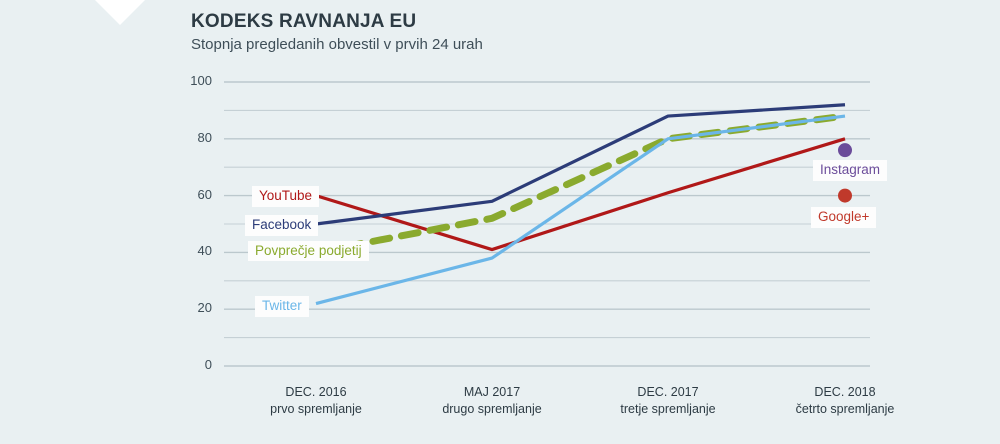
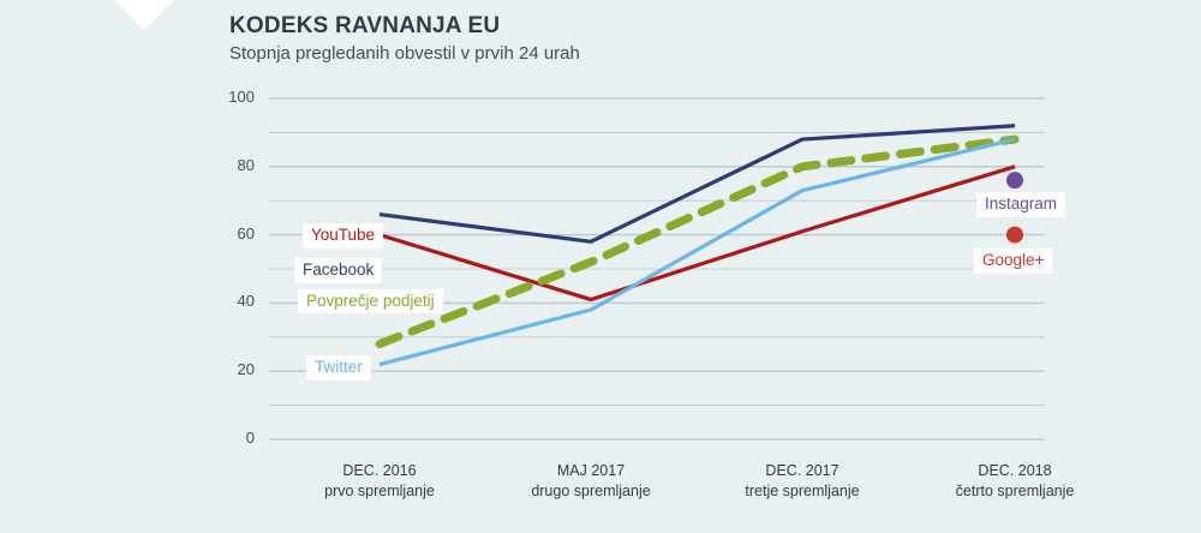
Facebook/DEC. 2016: 50 -> 66
Povprečje podjetij/DEC. 2016: 40 -> 28
Twitter/DEC. 2017: 80 -> 73
